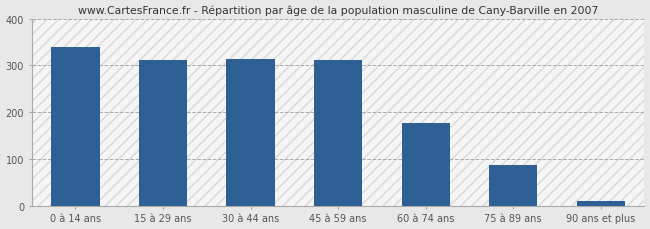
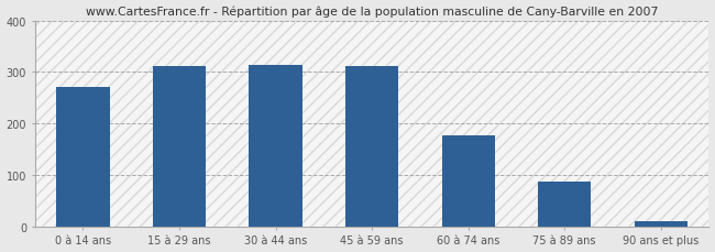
0 à 14 ans: 340 -> 270
